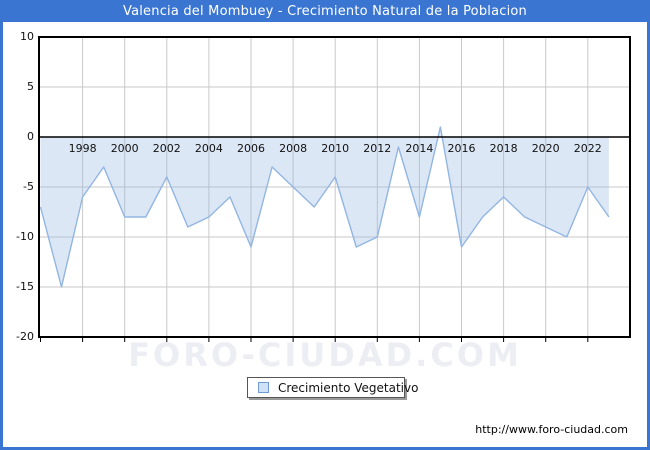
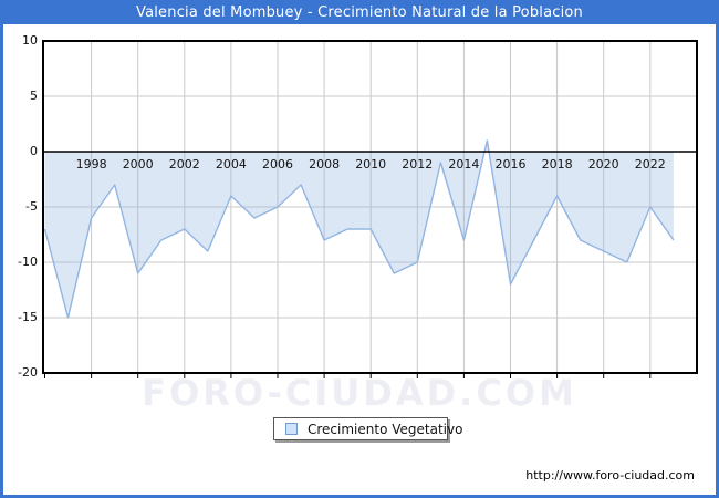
2000: -8 -> -11
2002: -4 -> -7
2004: -8 -> -4
2006: -11 -> -5
2008: -5 -> -8
2010: -4 -> -7
2016: -11 -> -12
2018: -6 -> -4
